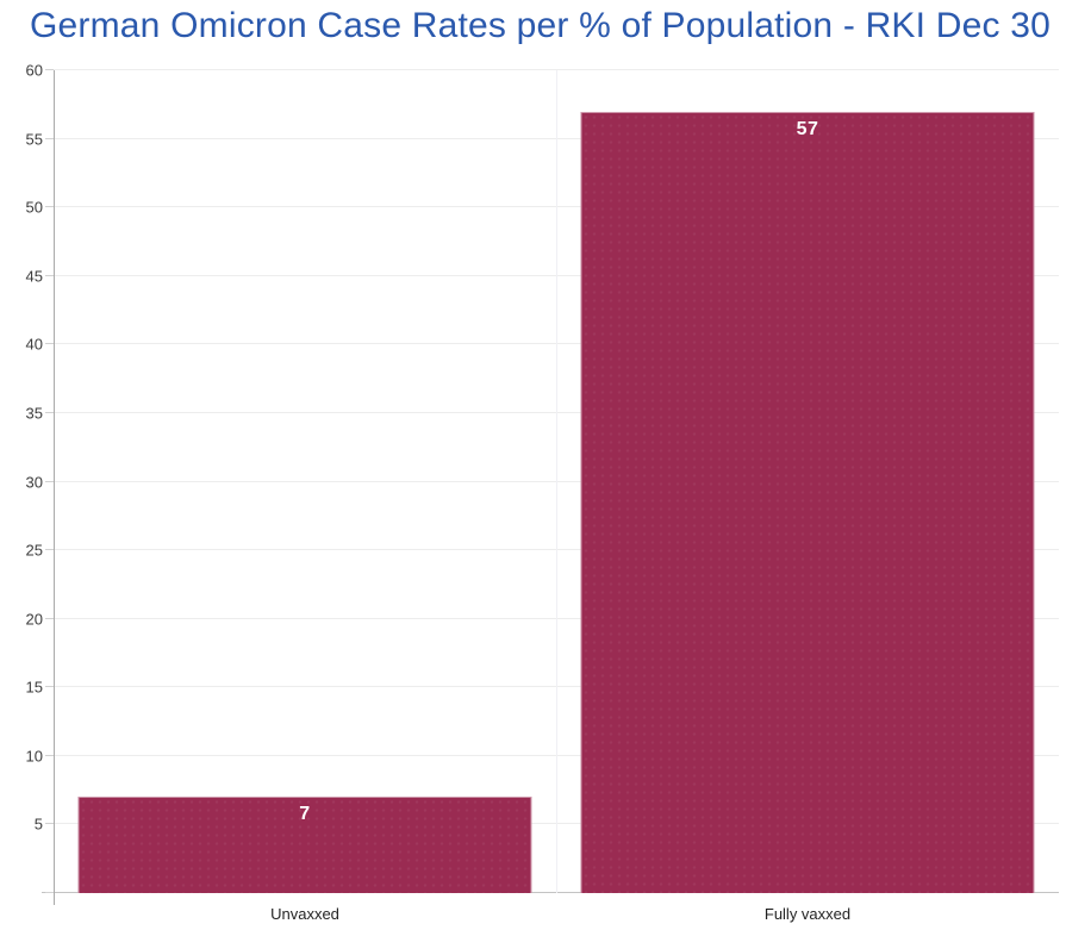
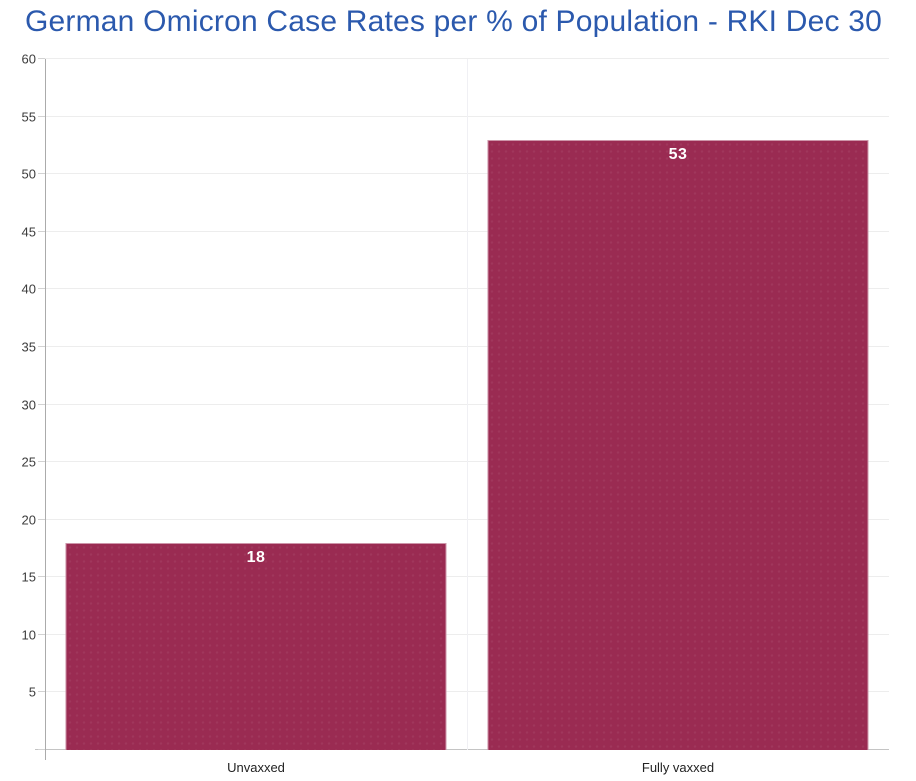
Unvaxxed: 7 -> 18
Fully vaxxed: 57 -> 53
